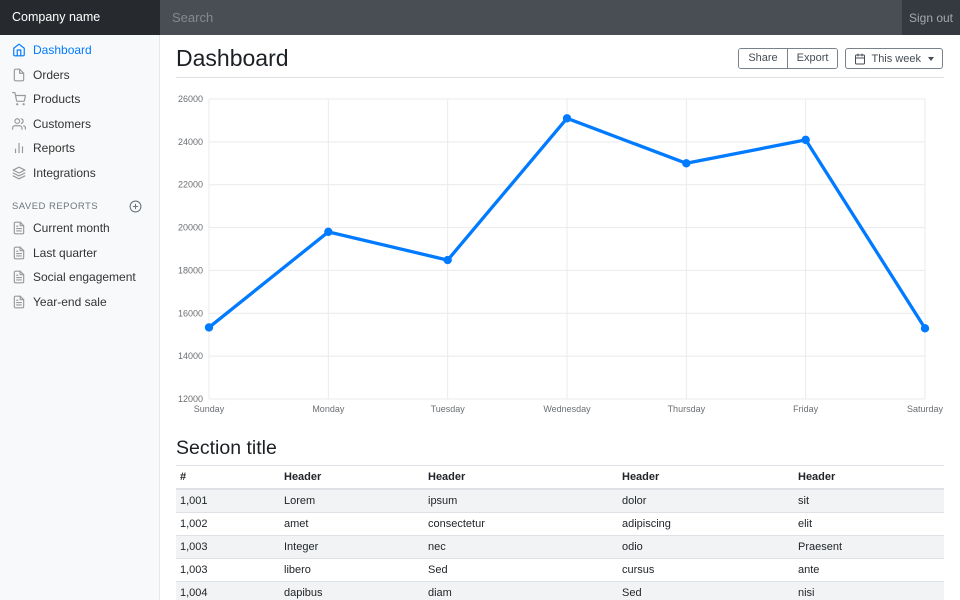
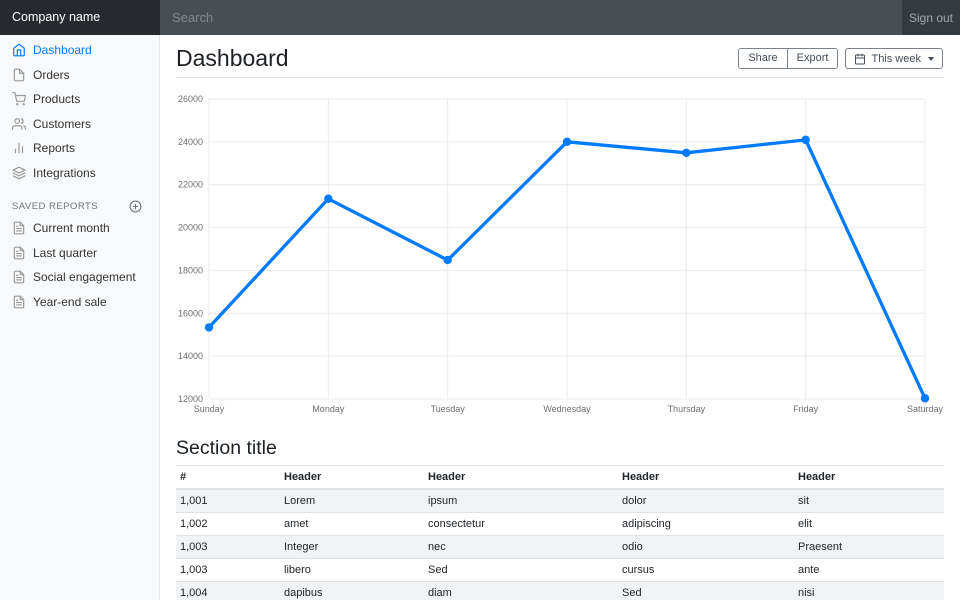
Monday: 19800 -> 21300
Wednesday: 25100 -> 24000
Thursday: 23000 -> 23500
Saturday: 15300 -> 12000
